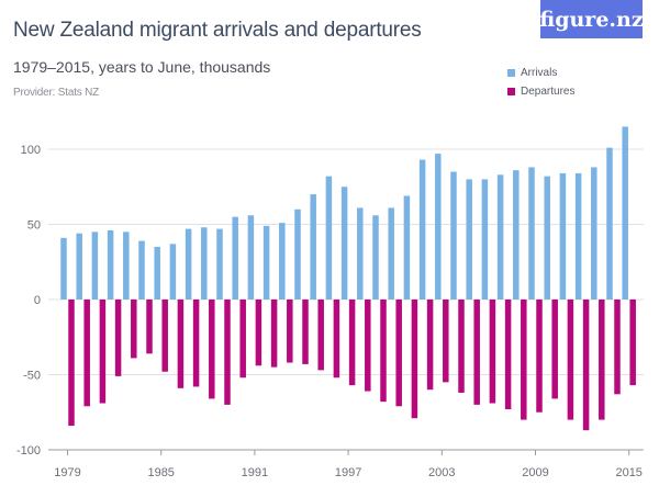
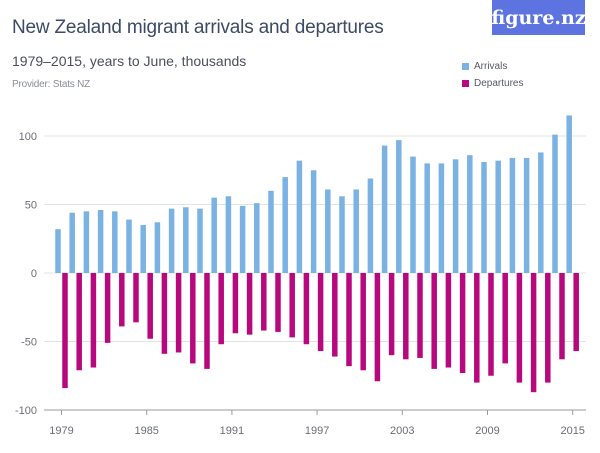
Arrivals/1979: 41 -> 32
Departures/2003: -55 -> -63
Arrivals/2009: 88 -> 81
